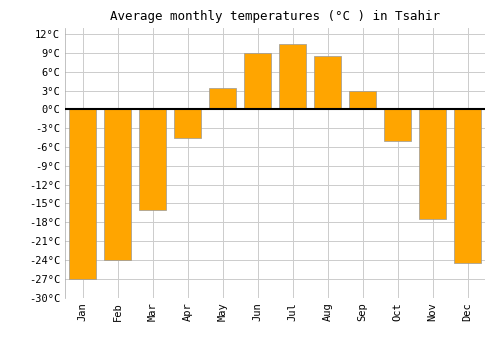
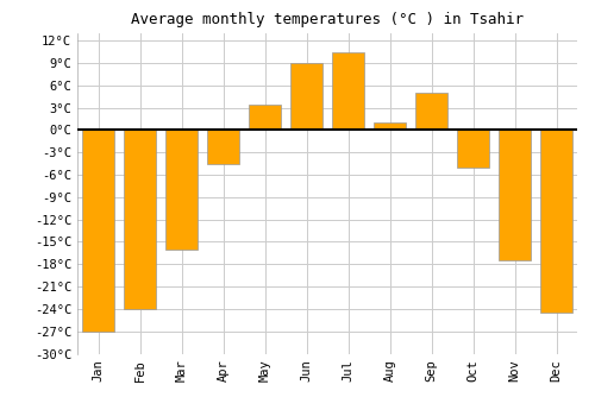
Aug: 8.5°C -> 1.0°C
Sep: 3.0°C -> 5.0°C
